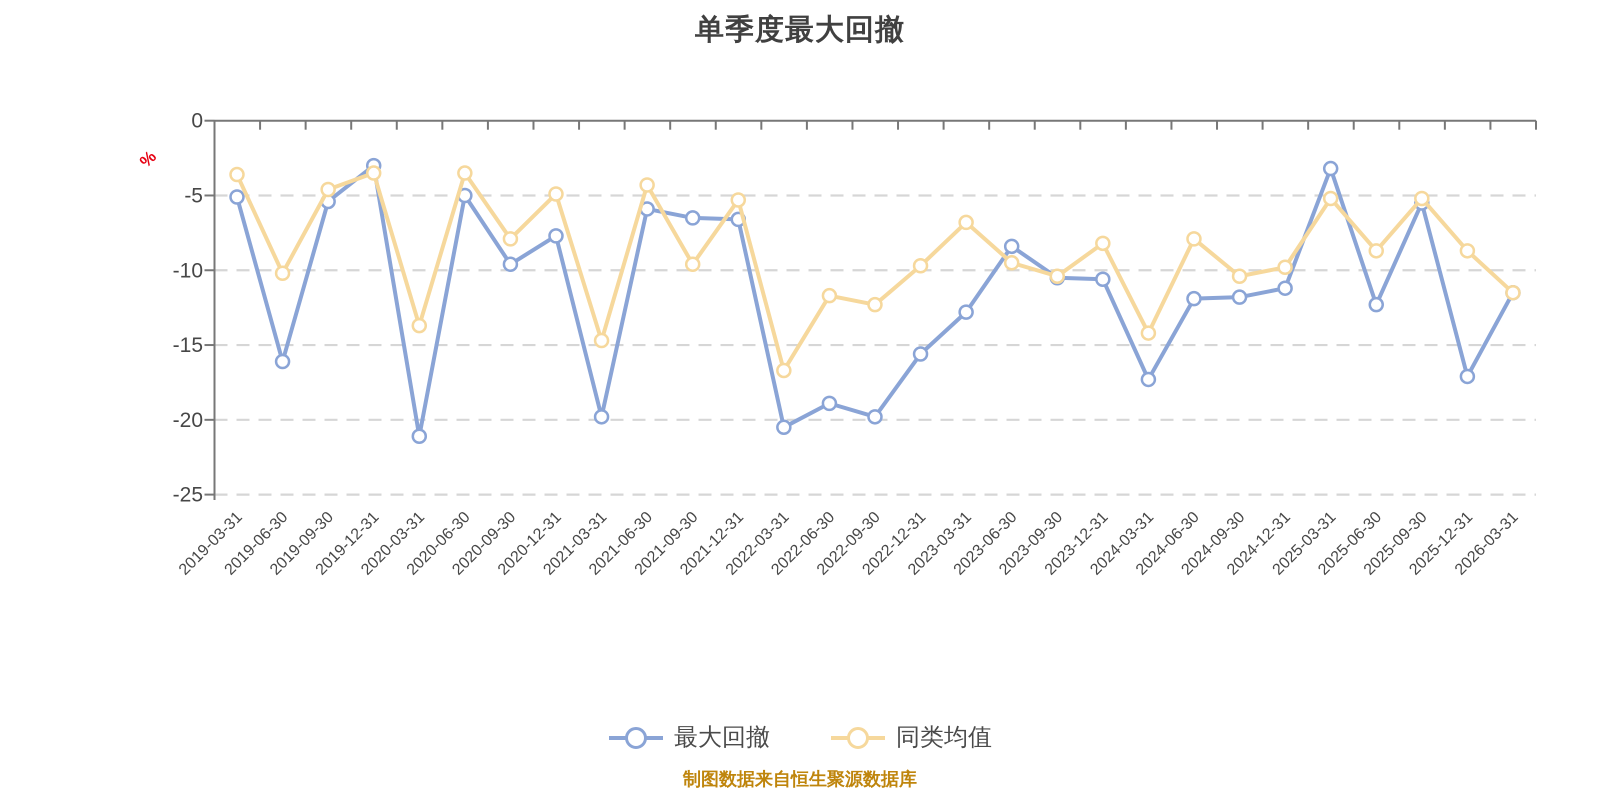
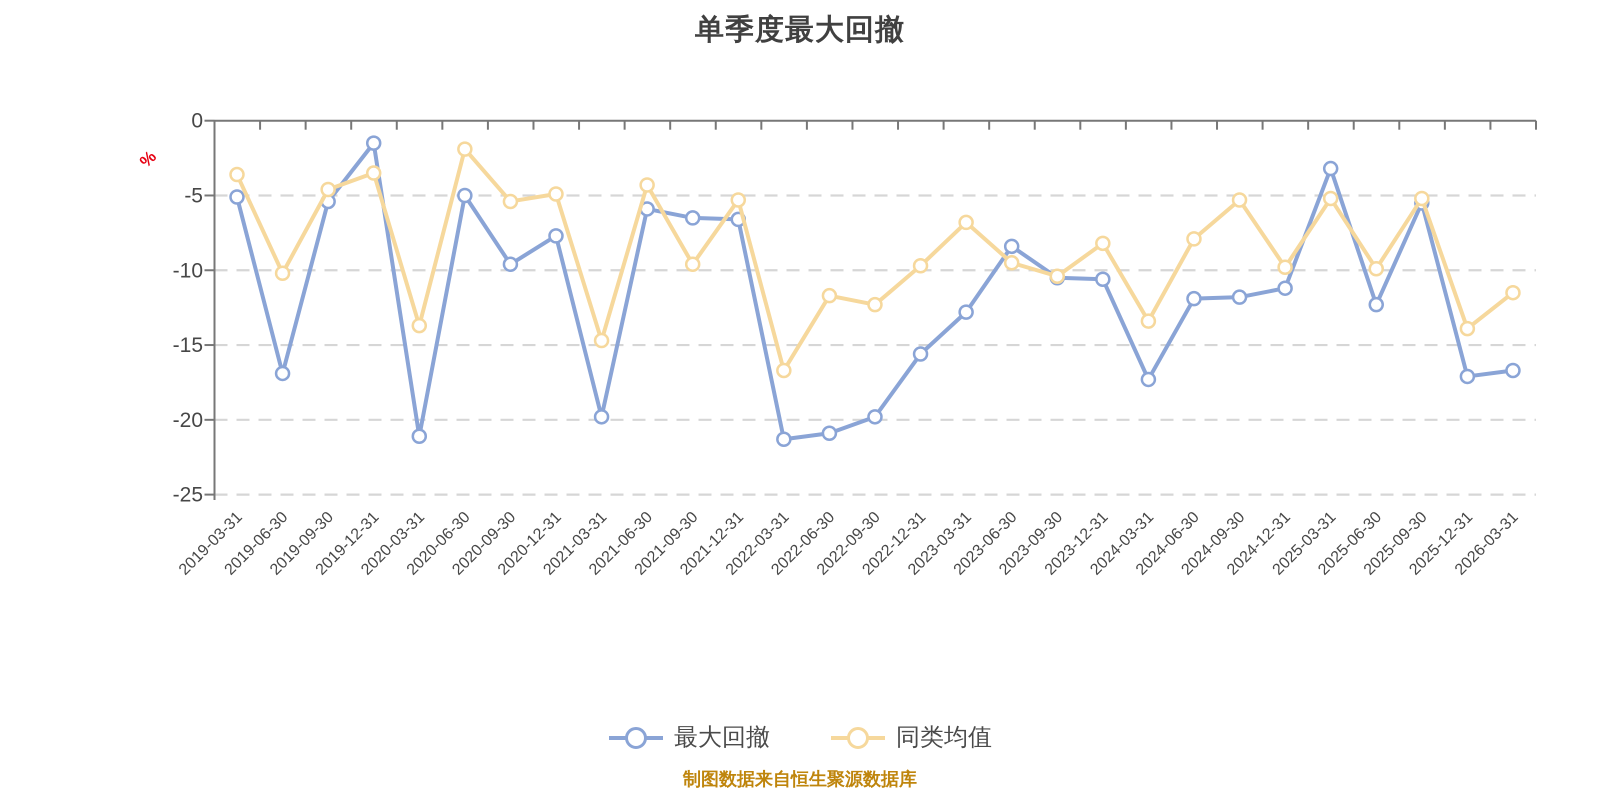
最大回撤/2019-06-30: -16.1 -> -16.9
最大回撤/2019-12-31: -3.0 -> -1.5
同类均值/2020-06-30: -3.5 -> -1.9
同类均值/2020-09-30: -7.9 -> -5.4
最大回撤/2022-03-31: -20.5 -> -21.3
最大回撤/2022-06-30: -18.9 -> -20.9
同类均值/2024-03-31: -14.2 -> -13.4
同类均值/2024-09-30: -10.4 -> -5.3
同类均值/2025-06-30: -8.7 -> -9.9
同类均值/2025-12-31: -8.7 -> -13.9
最大回撤/2026-03-31: -11.5 -> -16.7
